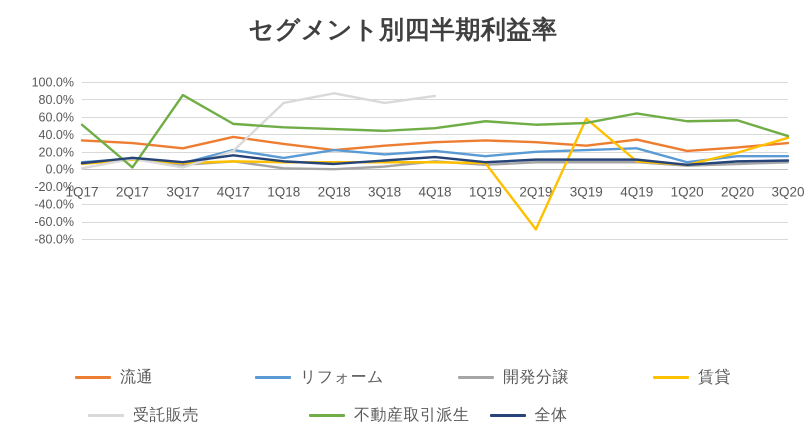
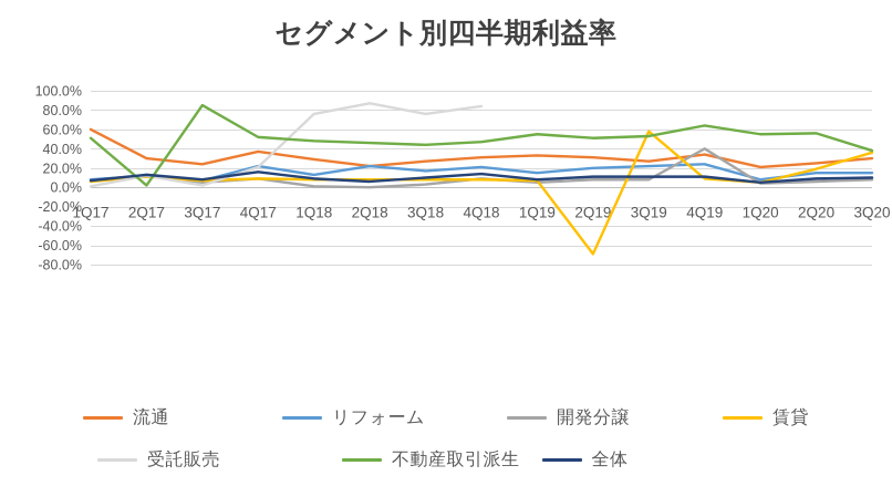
流通/1Q17: 30% -> 60%
開発分譲/4Q19: 10% -> 40%
